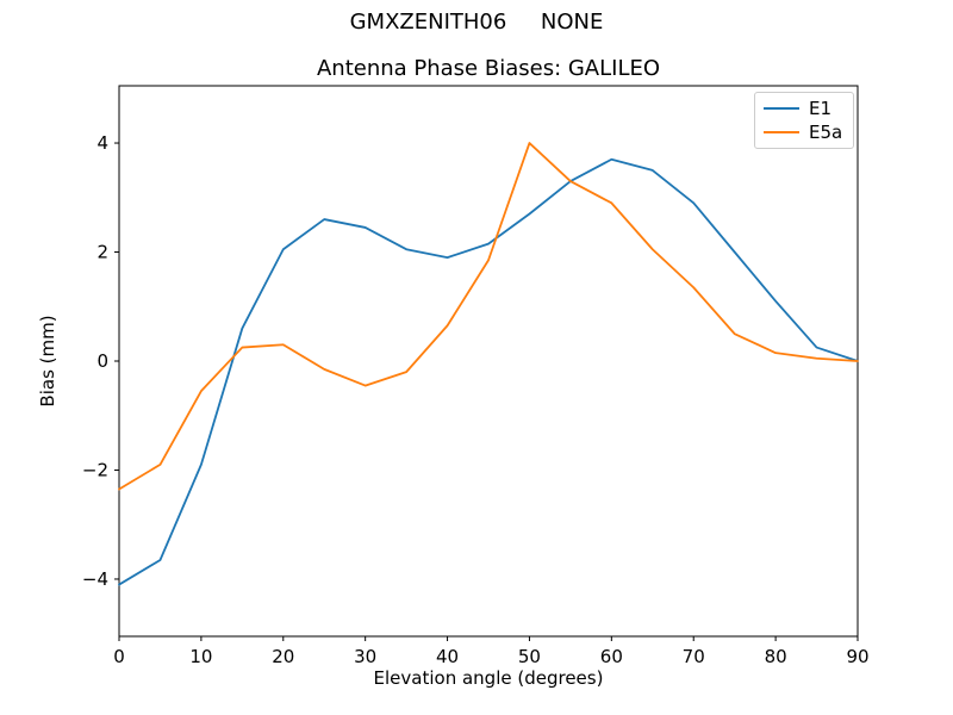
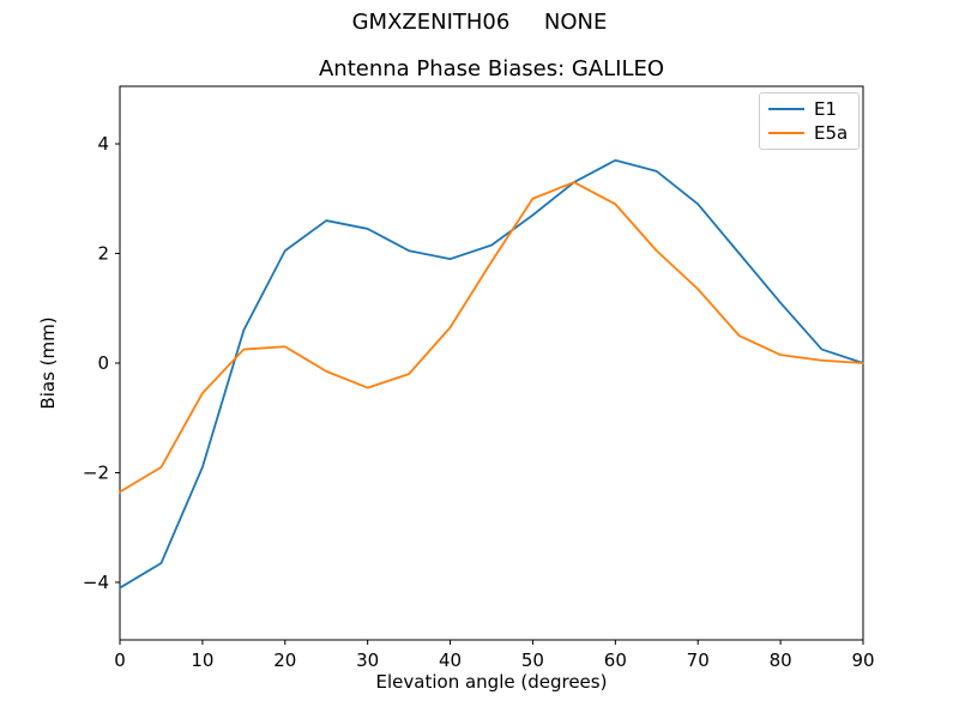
E5a/50: 4.0 -> 3.0
